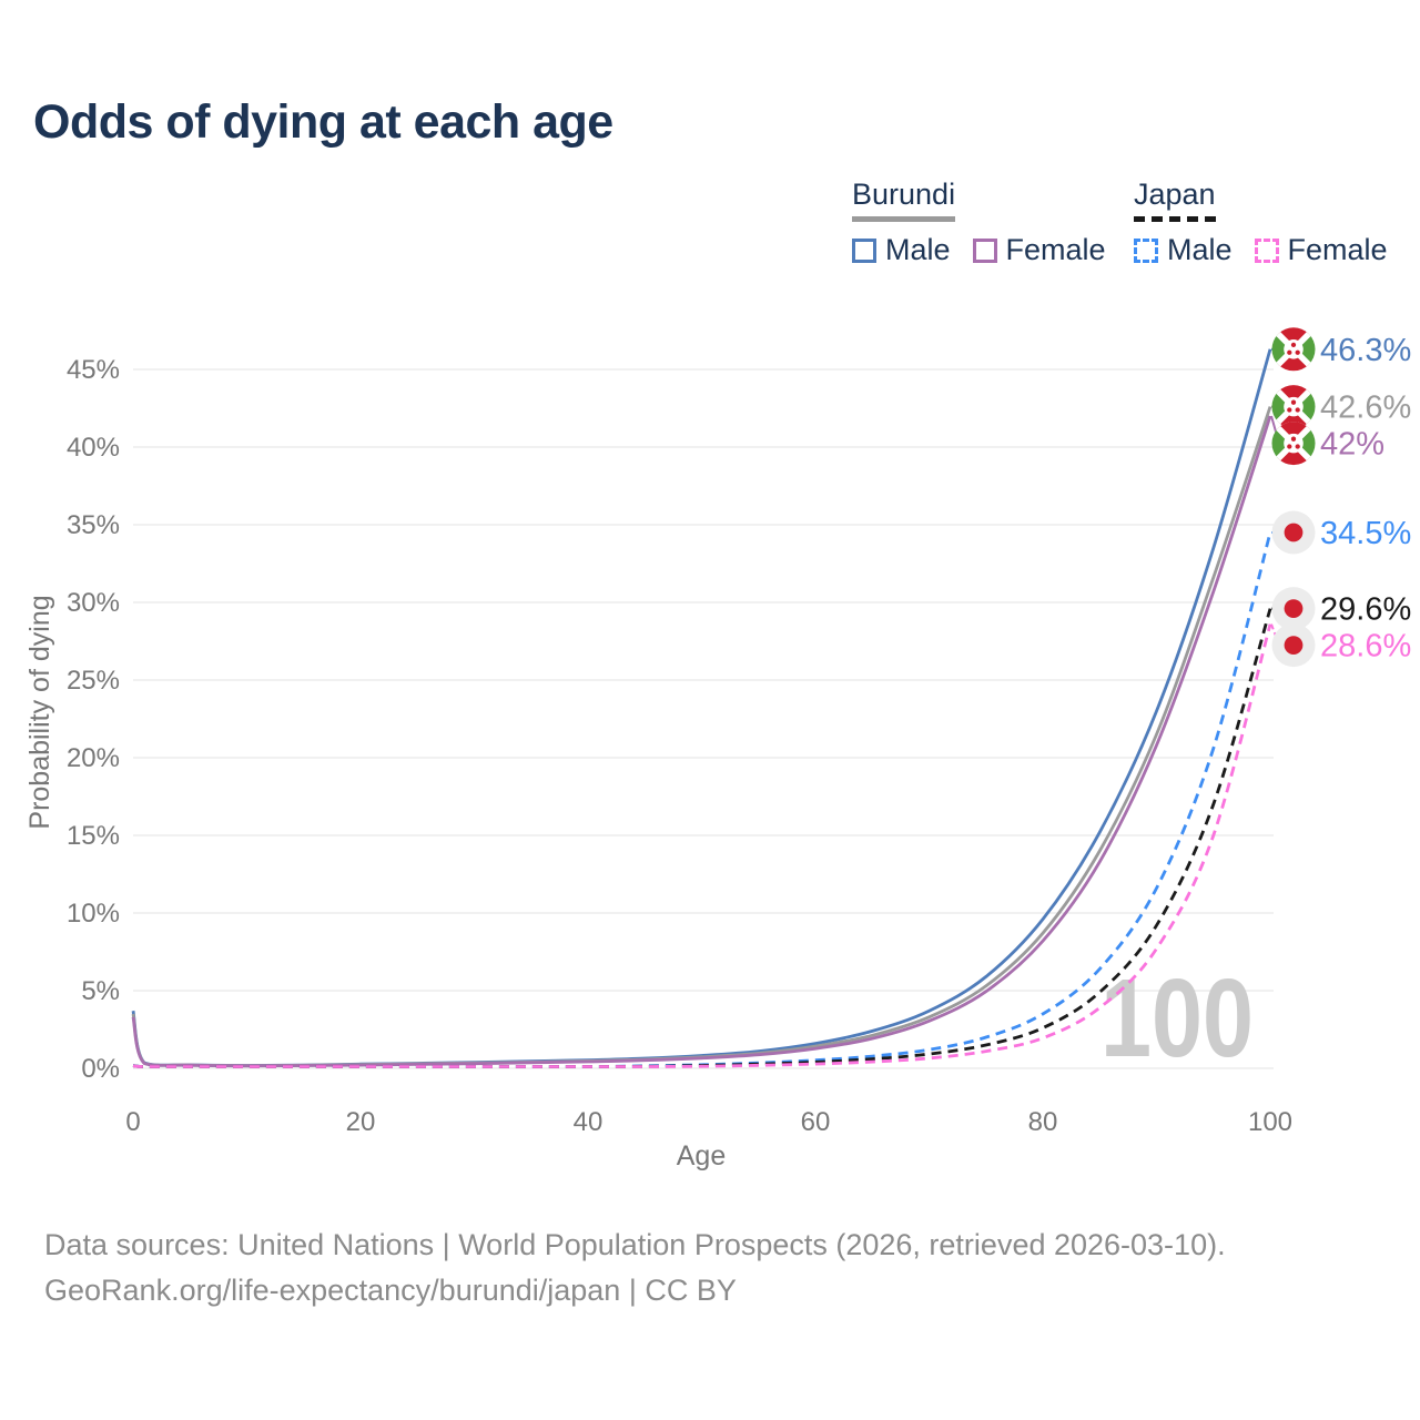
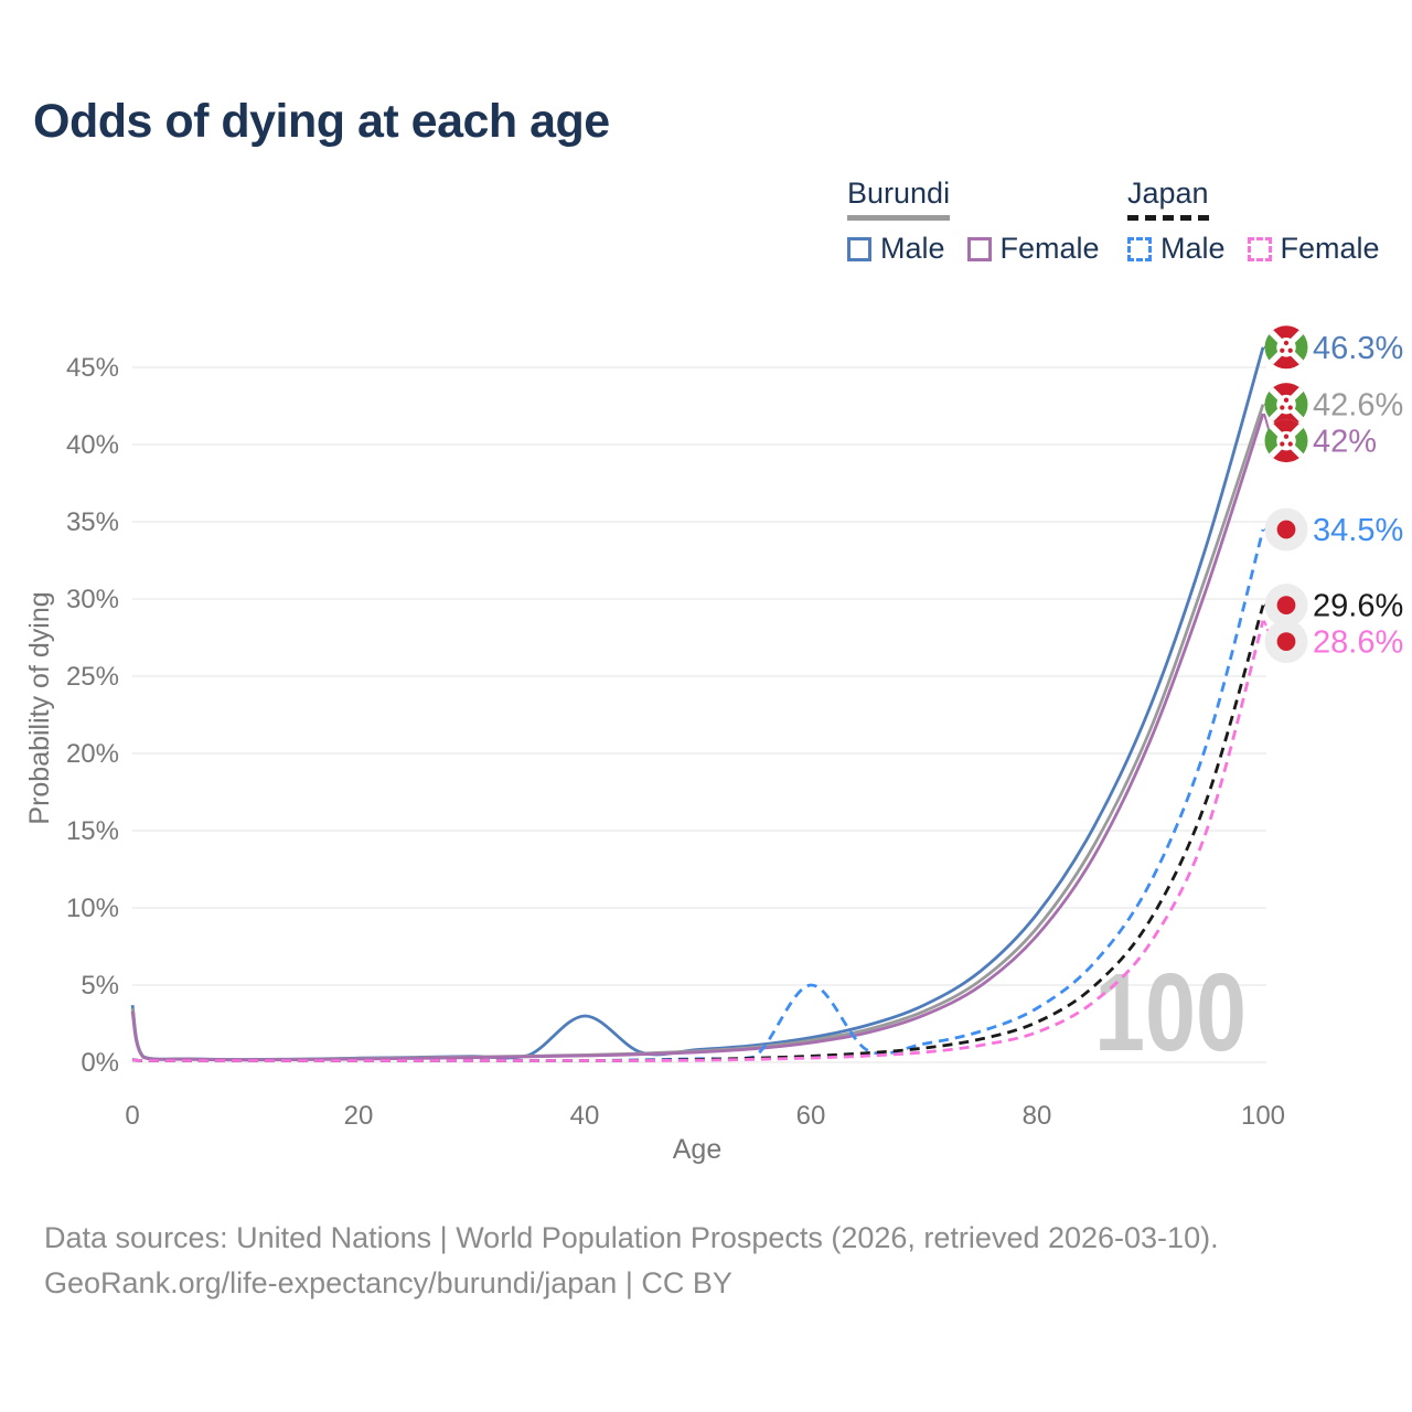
Burundi Male/40: 0.5% -> 3.0%
Japan Male/60: 0.5% -> 5.0%
